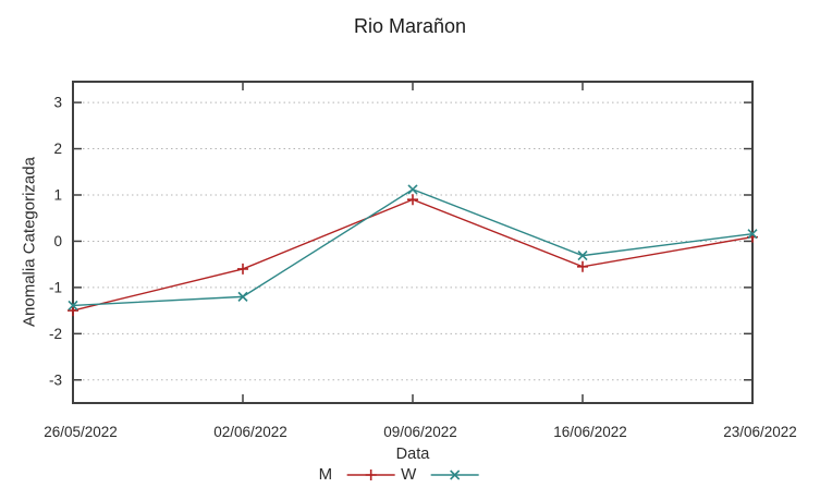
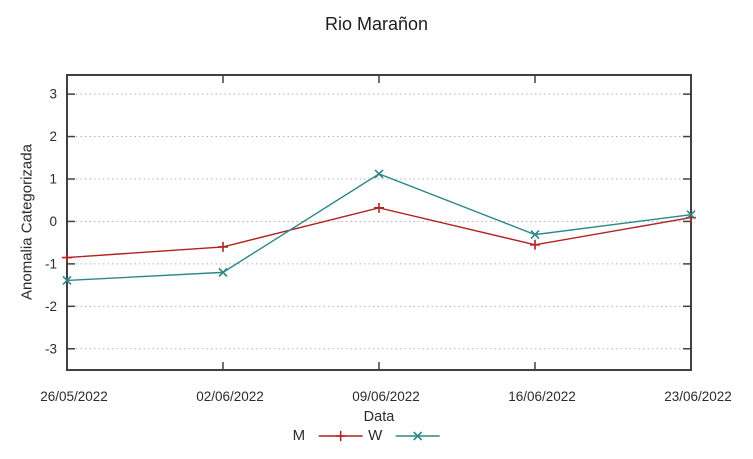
M/26/05/2022: -1.5 -> -0.8
M/09/06/2022: 0.9 -> 0.3
